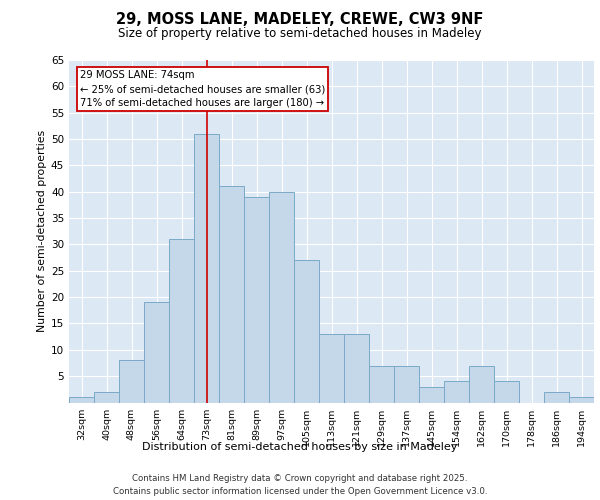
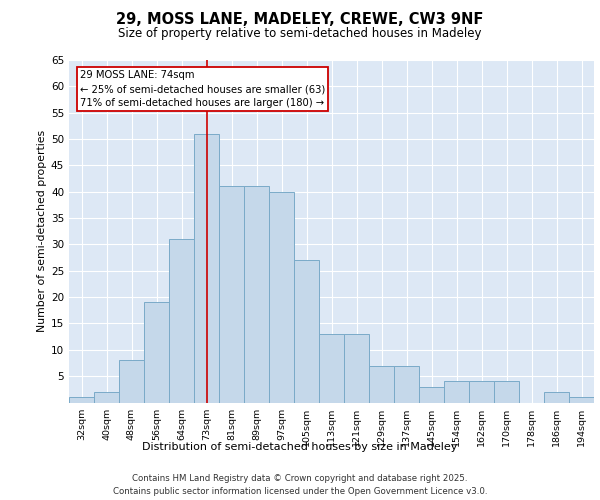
89sqm: 39 -> 41
162sqm: 7 -> 4
